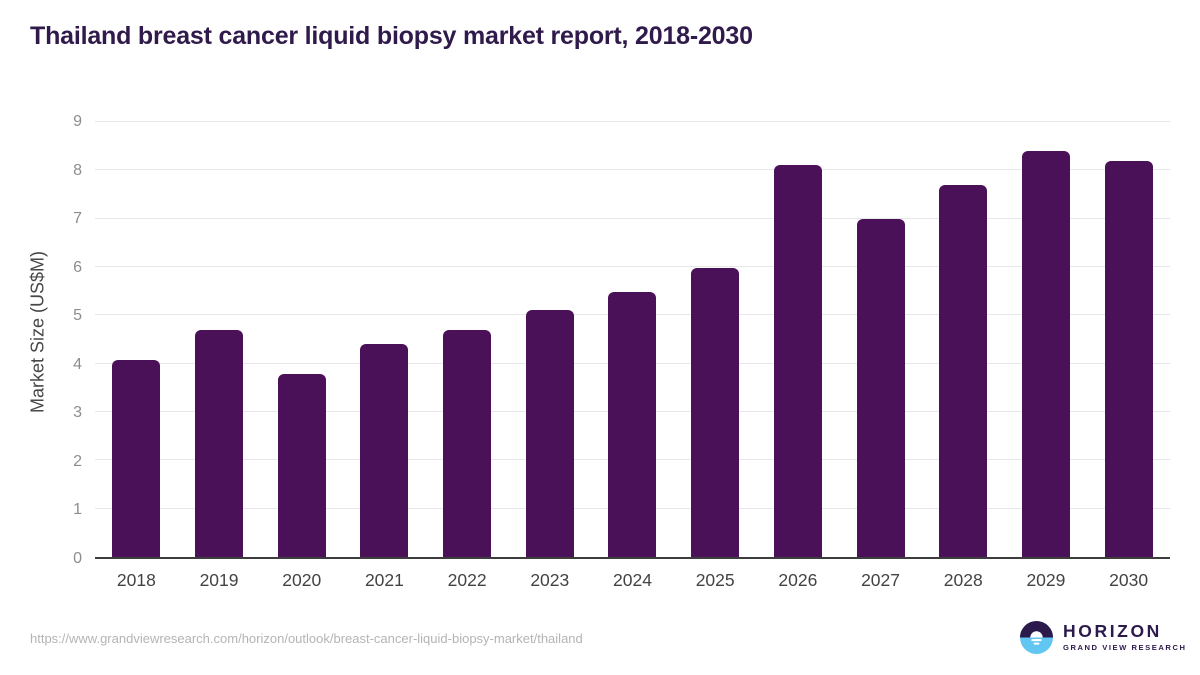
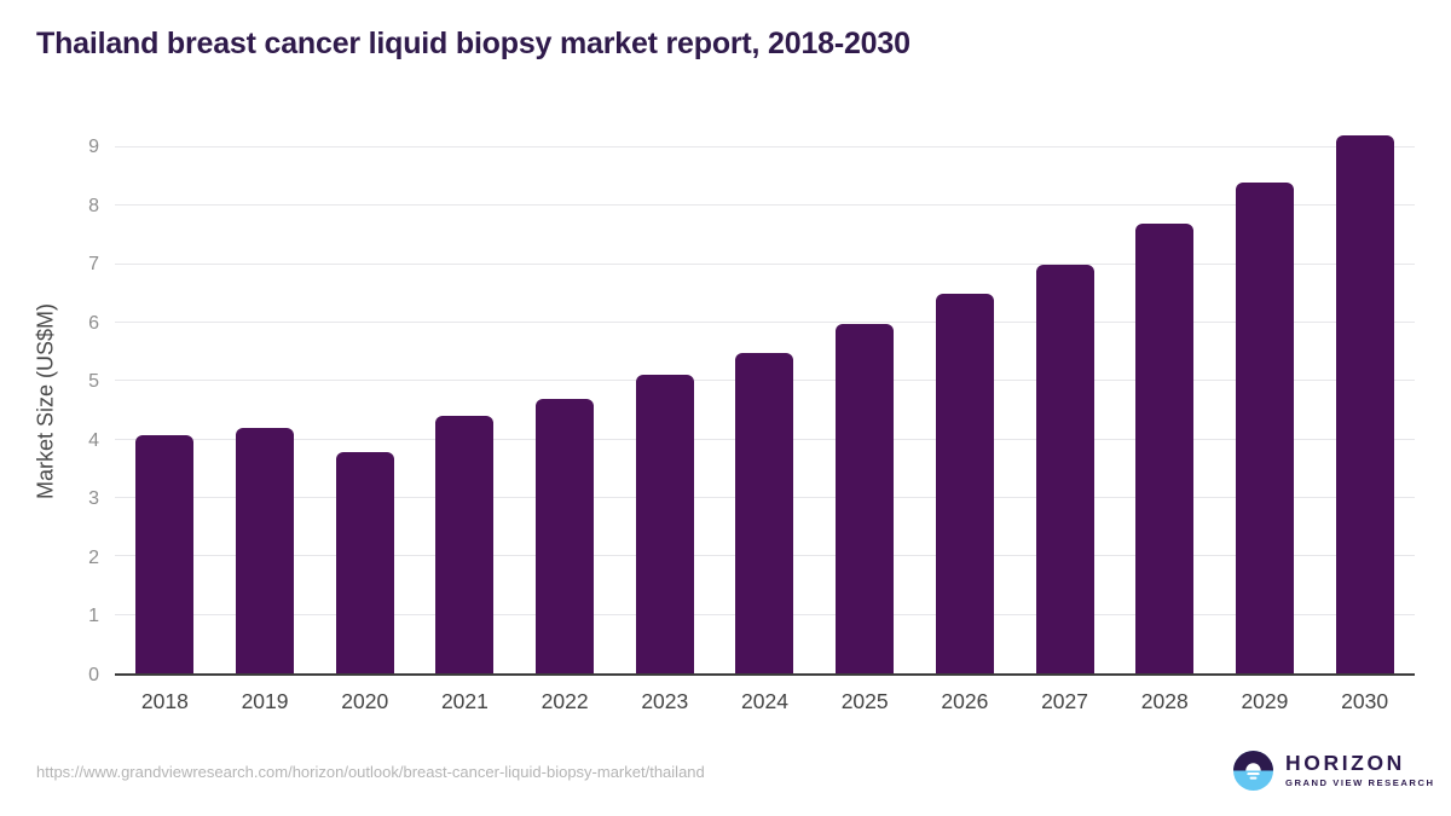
2019: 4.7 -> 4.2
2026: 8.1 -> 6.5
2030: 8.2 -> 9.2
